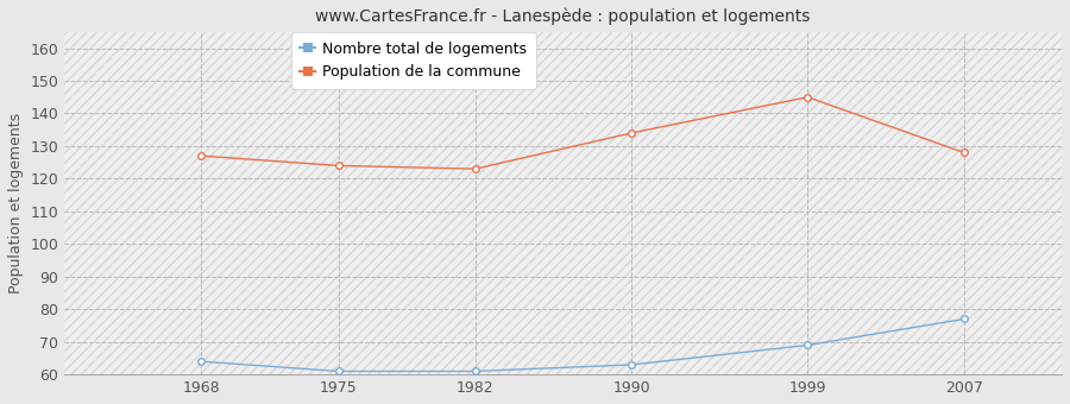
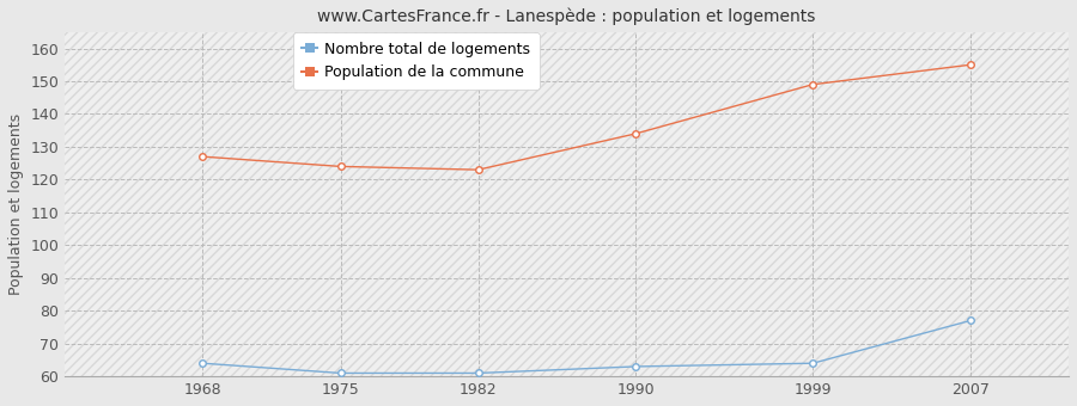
Population de la commune/1999: 145 -> 149
Nombre total de logements/1999: 69 -> 64
Population de la commune/2007: 128 -> 155
